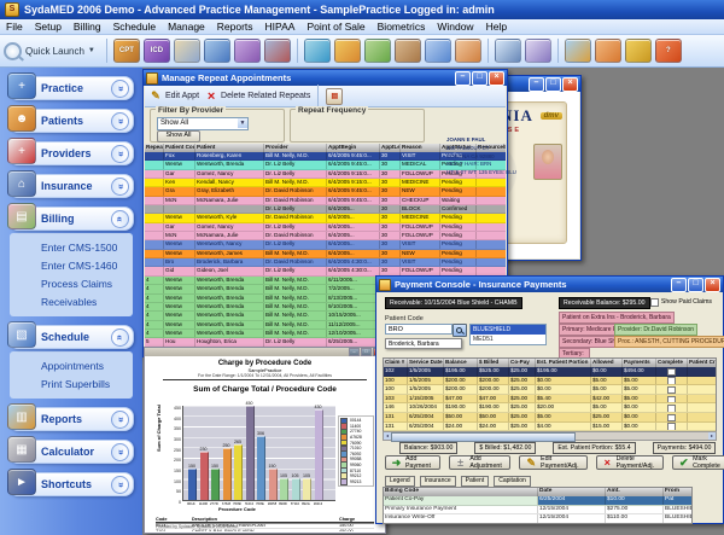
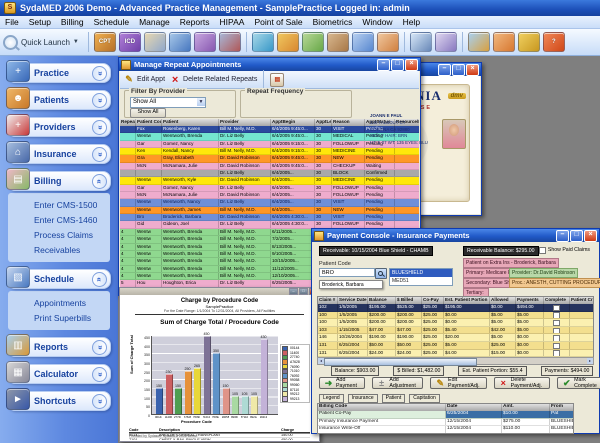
76092: 306 -> 350
